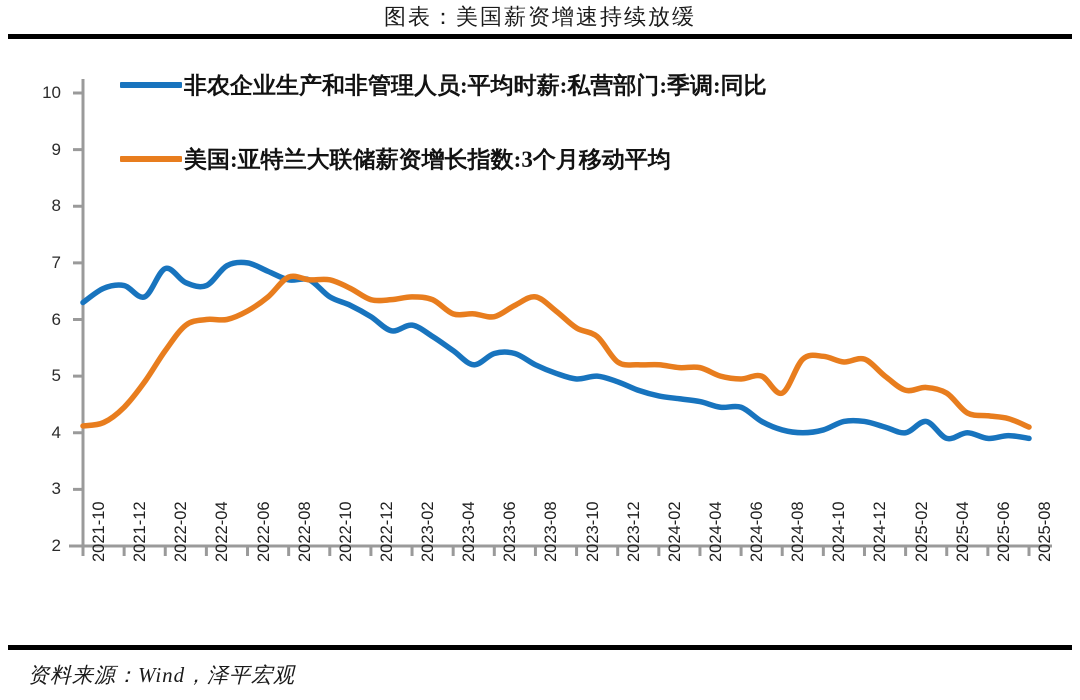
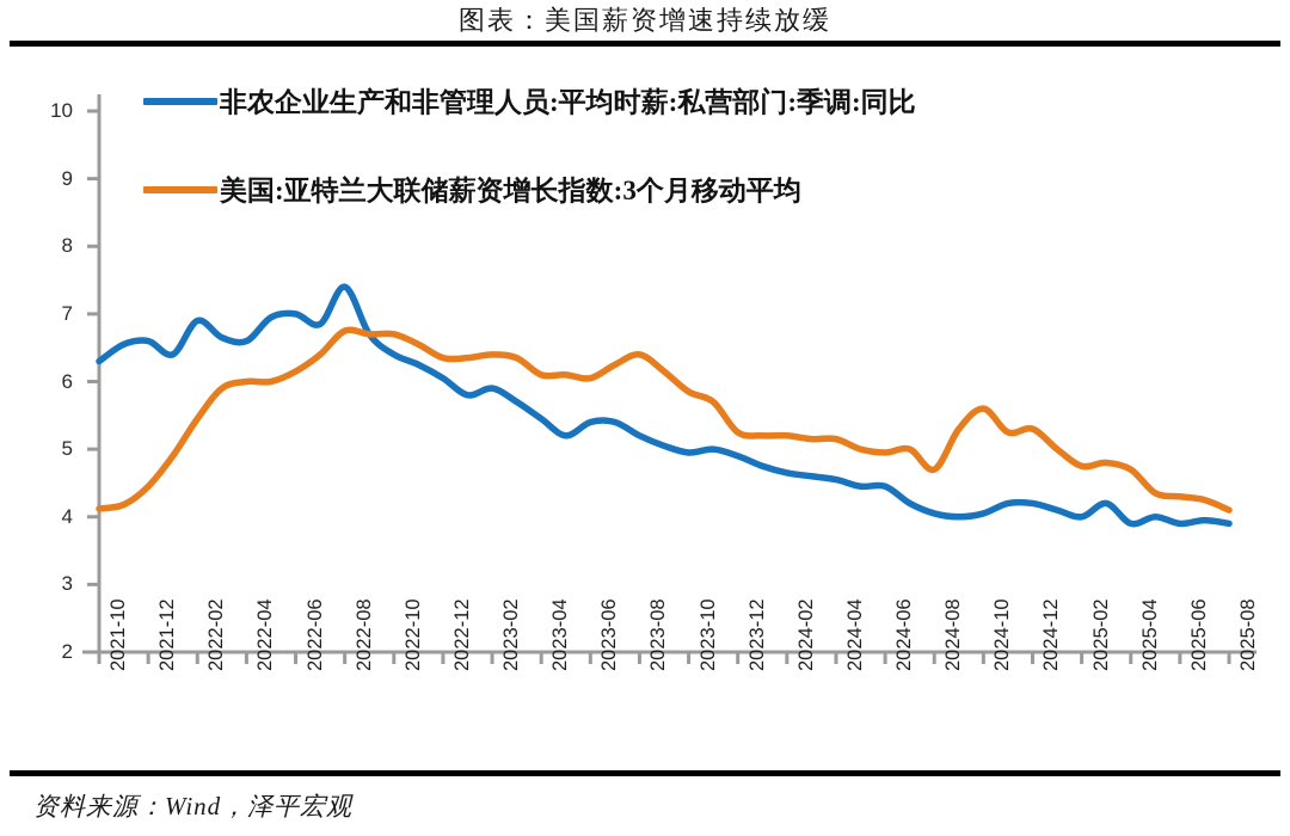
非农企业生产和非管理人员:平均时薪:私营部门:季调:同比/2022-08: 6.7 -> 7.4
美国:亚特兰大联储薪资增长指数:3个月移动平均/2024-10: 5.3 -> 5.6
